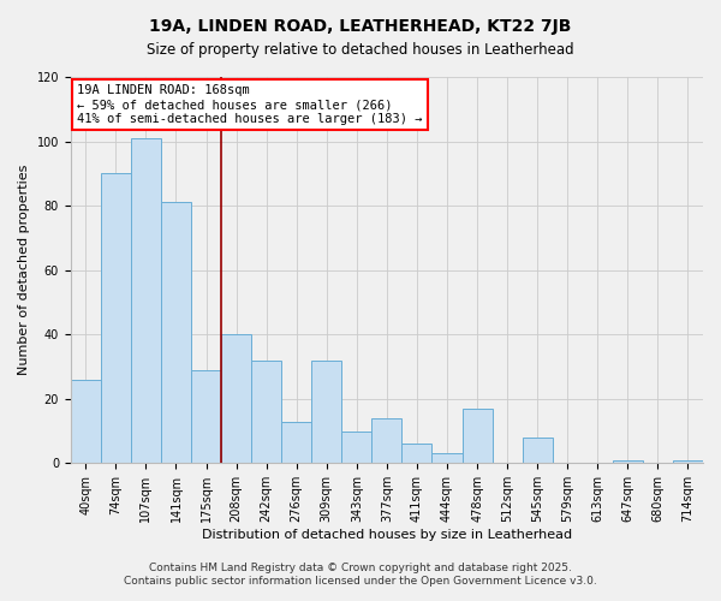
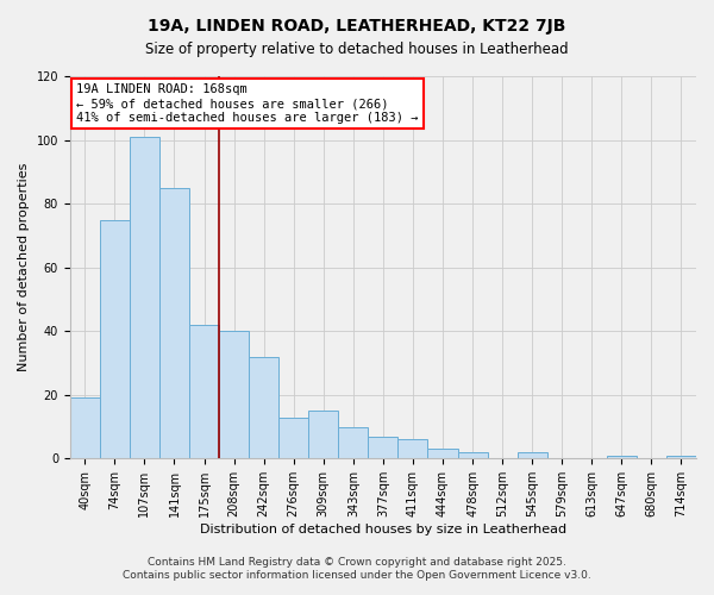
40sqm: 26 -> 19
74sqm: 90 -> 75
141sqm: 81 -> 85
175sqm: 29 -> 42
309sqm: 32 -> 15
377sqm: 14 -> 7
478sqm: 17 -> 2
545sqm: 8 -> 2
